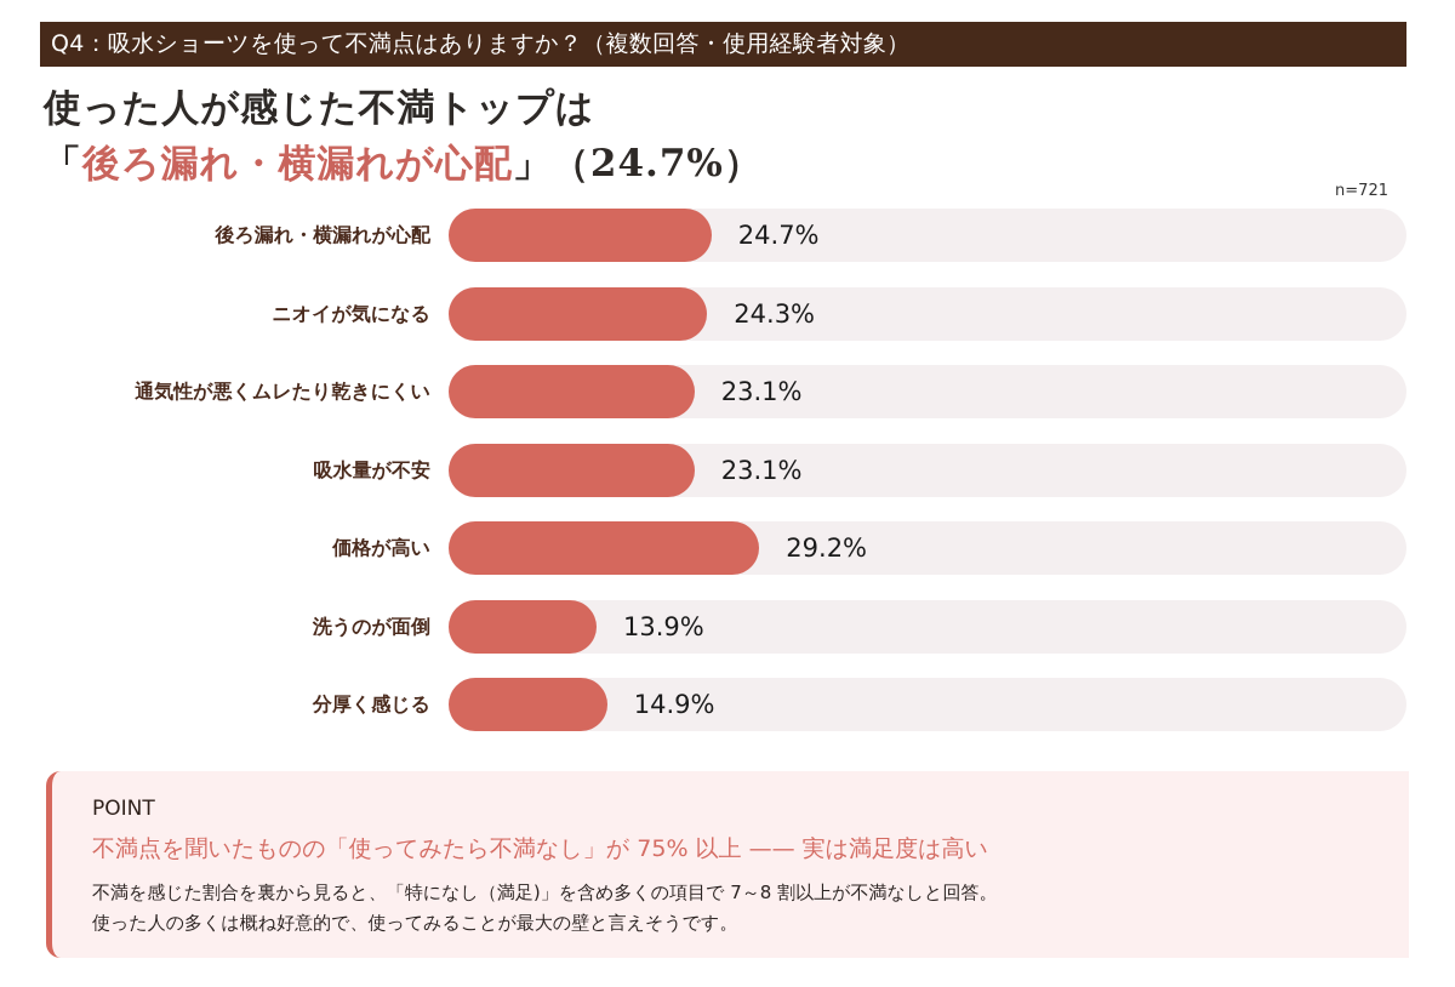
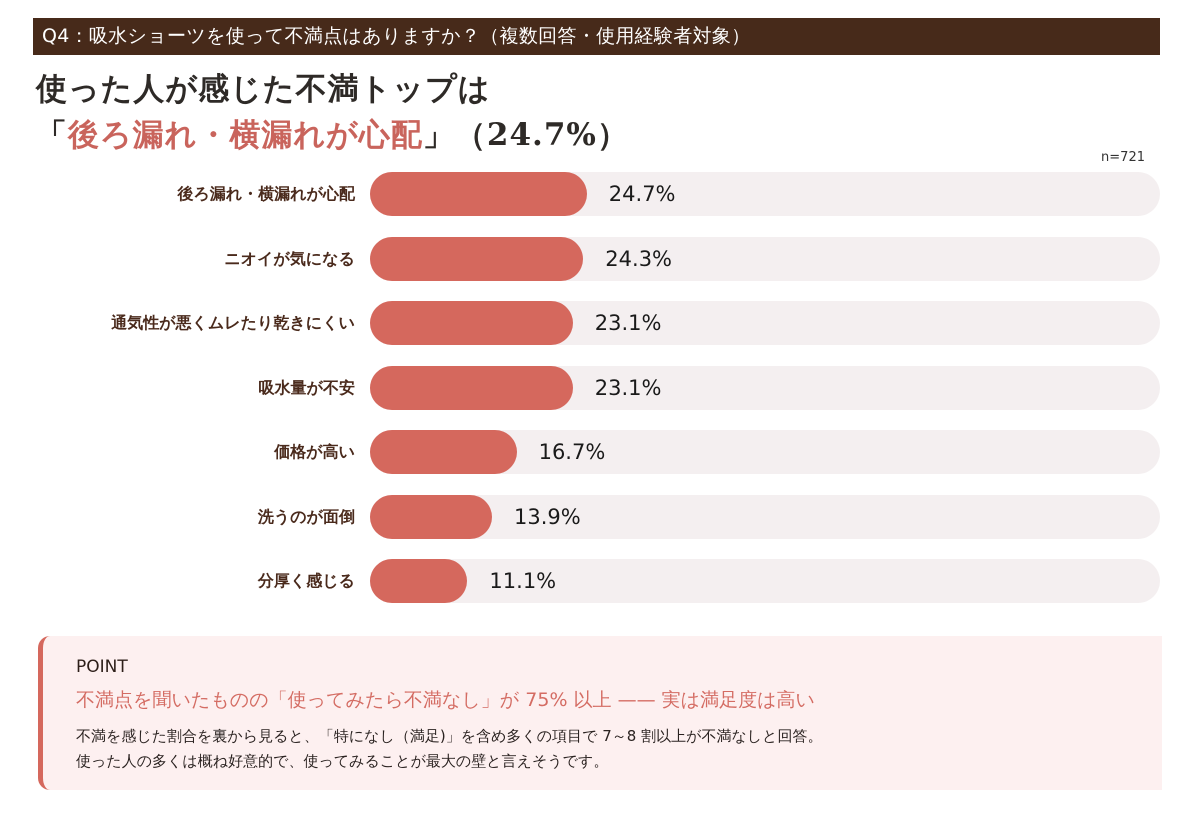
価格が高い: 29.2% -> 16.7%
分厚く感じる: 14.9% -> 11.1%
